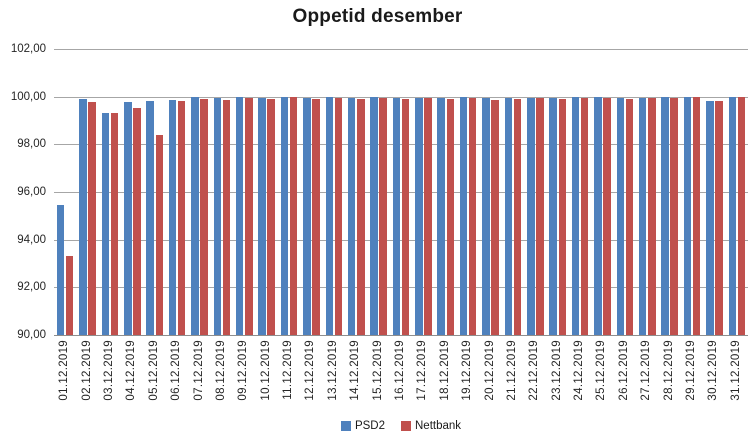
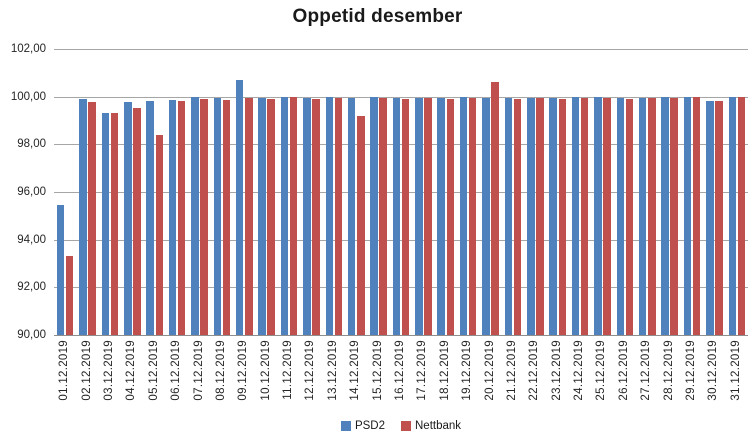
PSD2/09.12.2019: 100,0 -> 100,7
Nettbank/14.12.2019: 99,9 -> 99,2
Nettbank/20.12.2019: 99,9 -> 100,6
